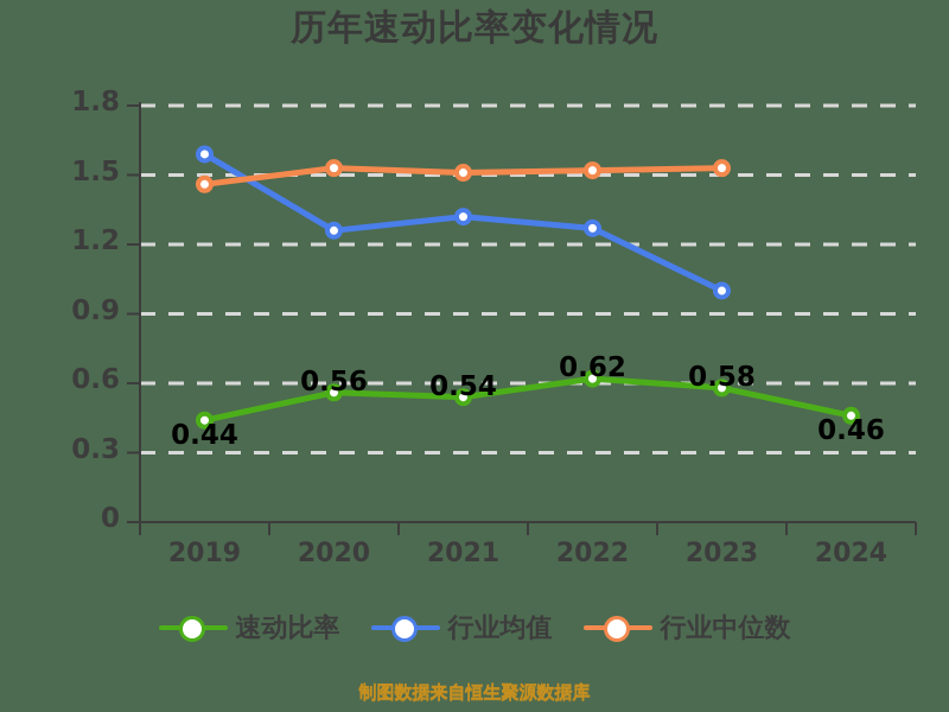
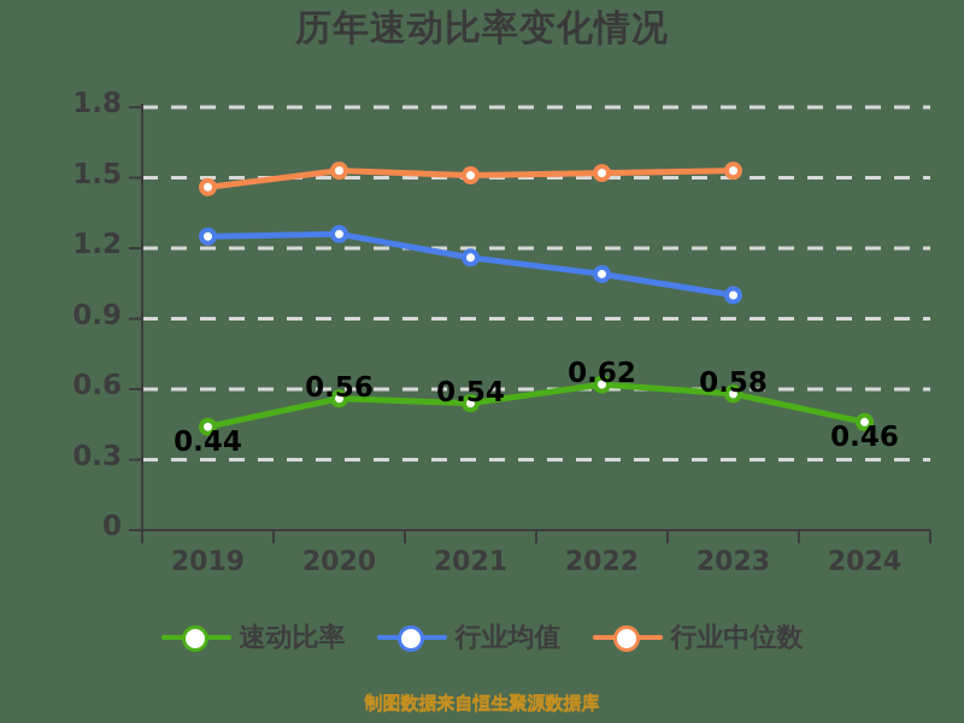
行业均值/2019: 1.59 -> 1.25
行业均值/2021: 1.32 -> 1.16
行业均值/2022: 1.27 -> 1.09
